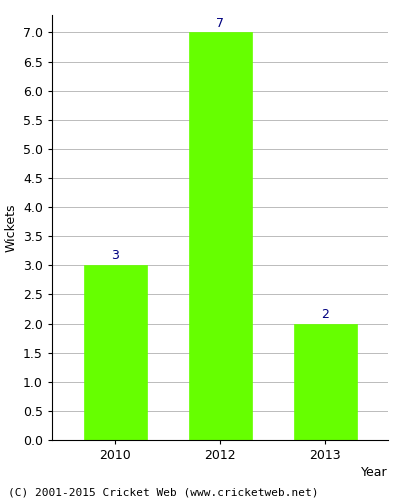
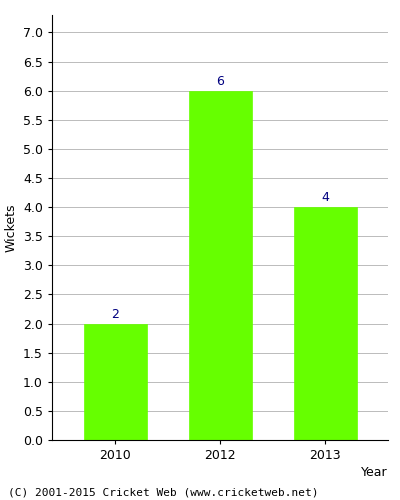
2010: 3 -> 2
2012: 7 -> 6
2013: 2 -> 4
